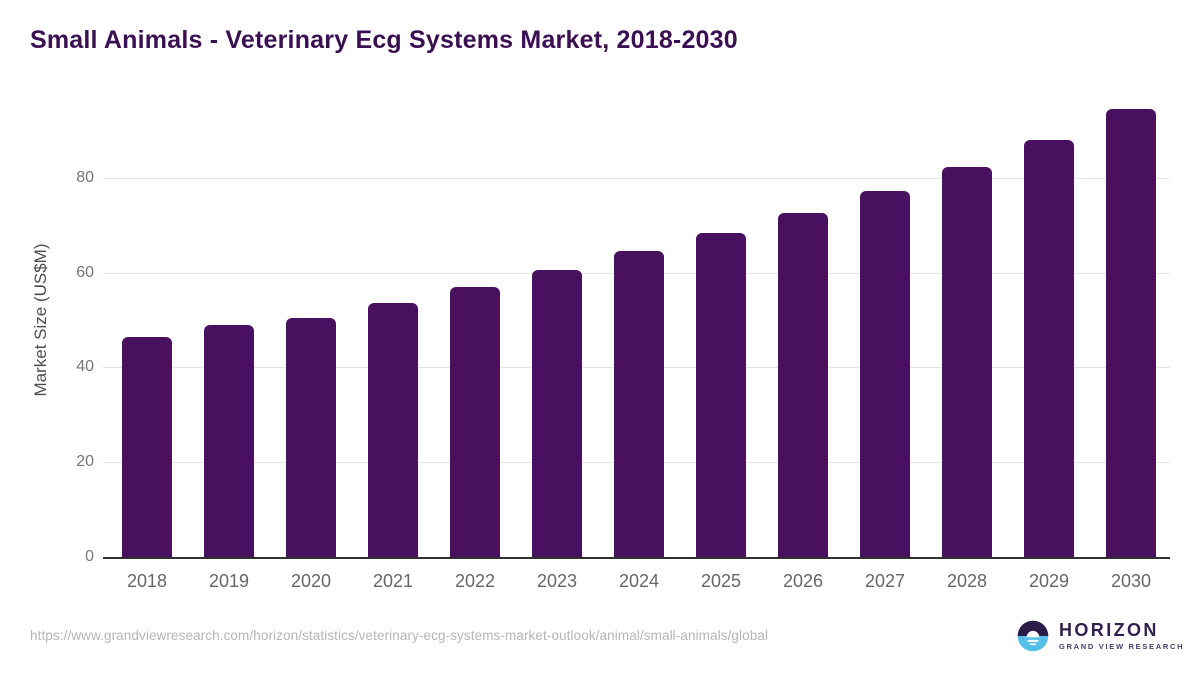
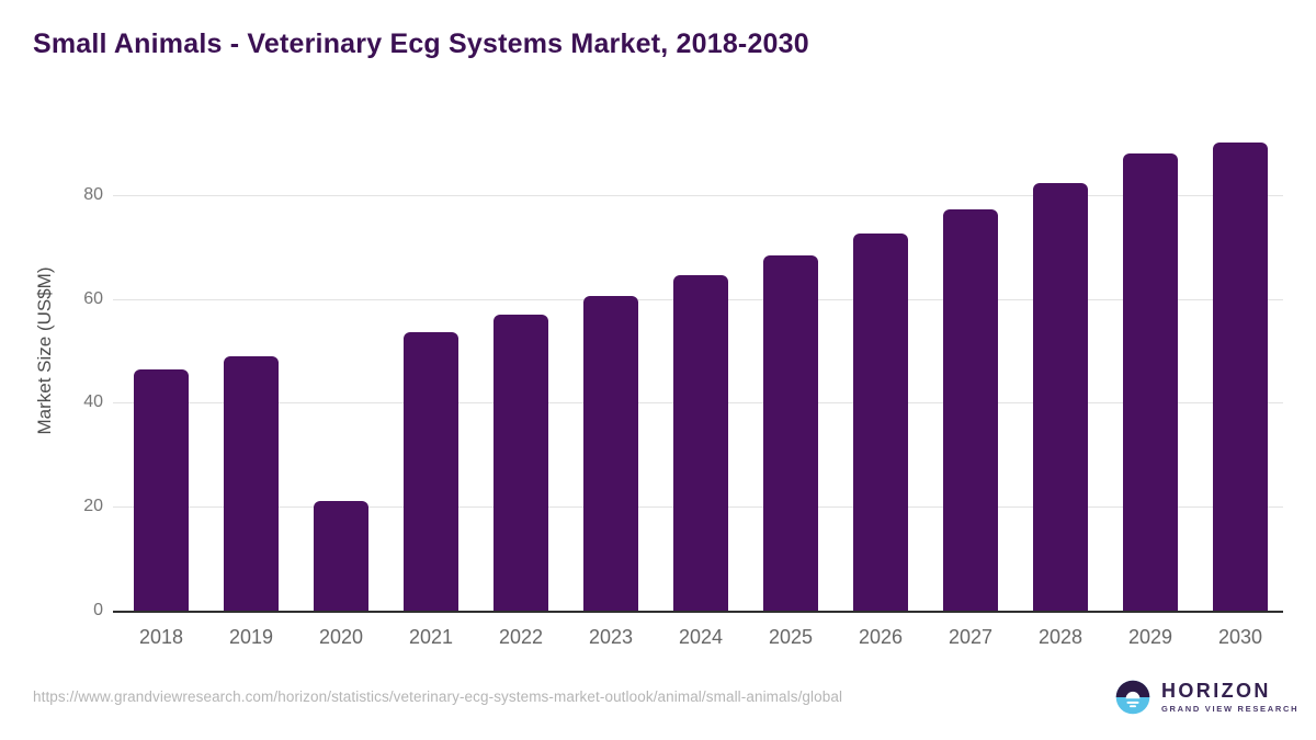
2020: 50 -> 21
2030: 94 -> 90
